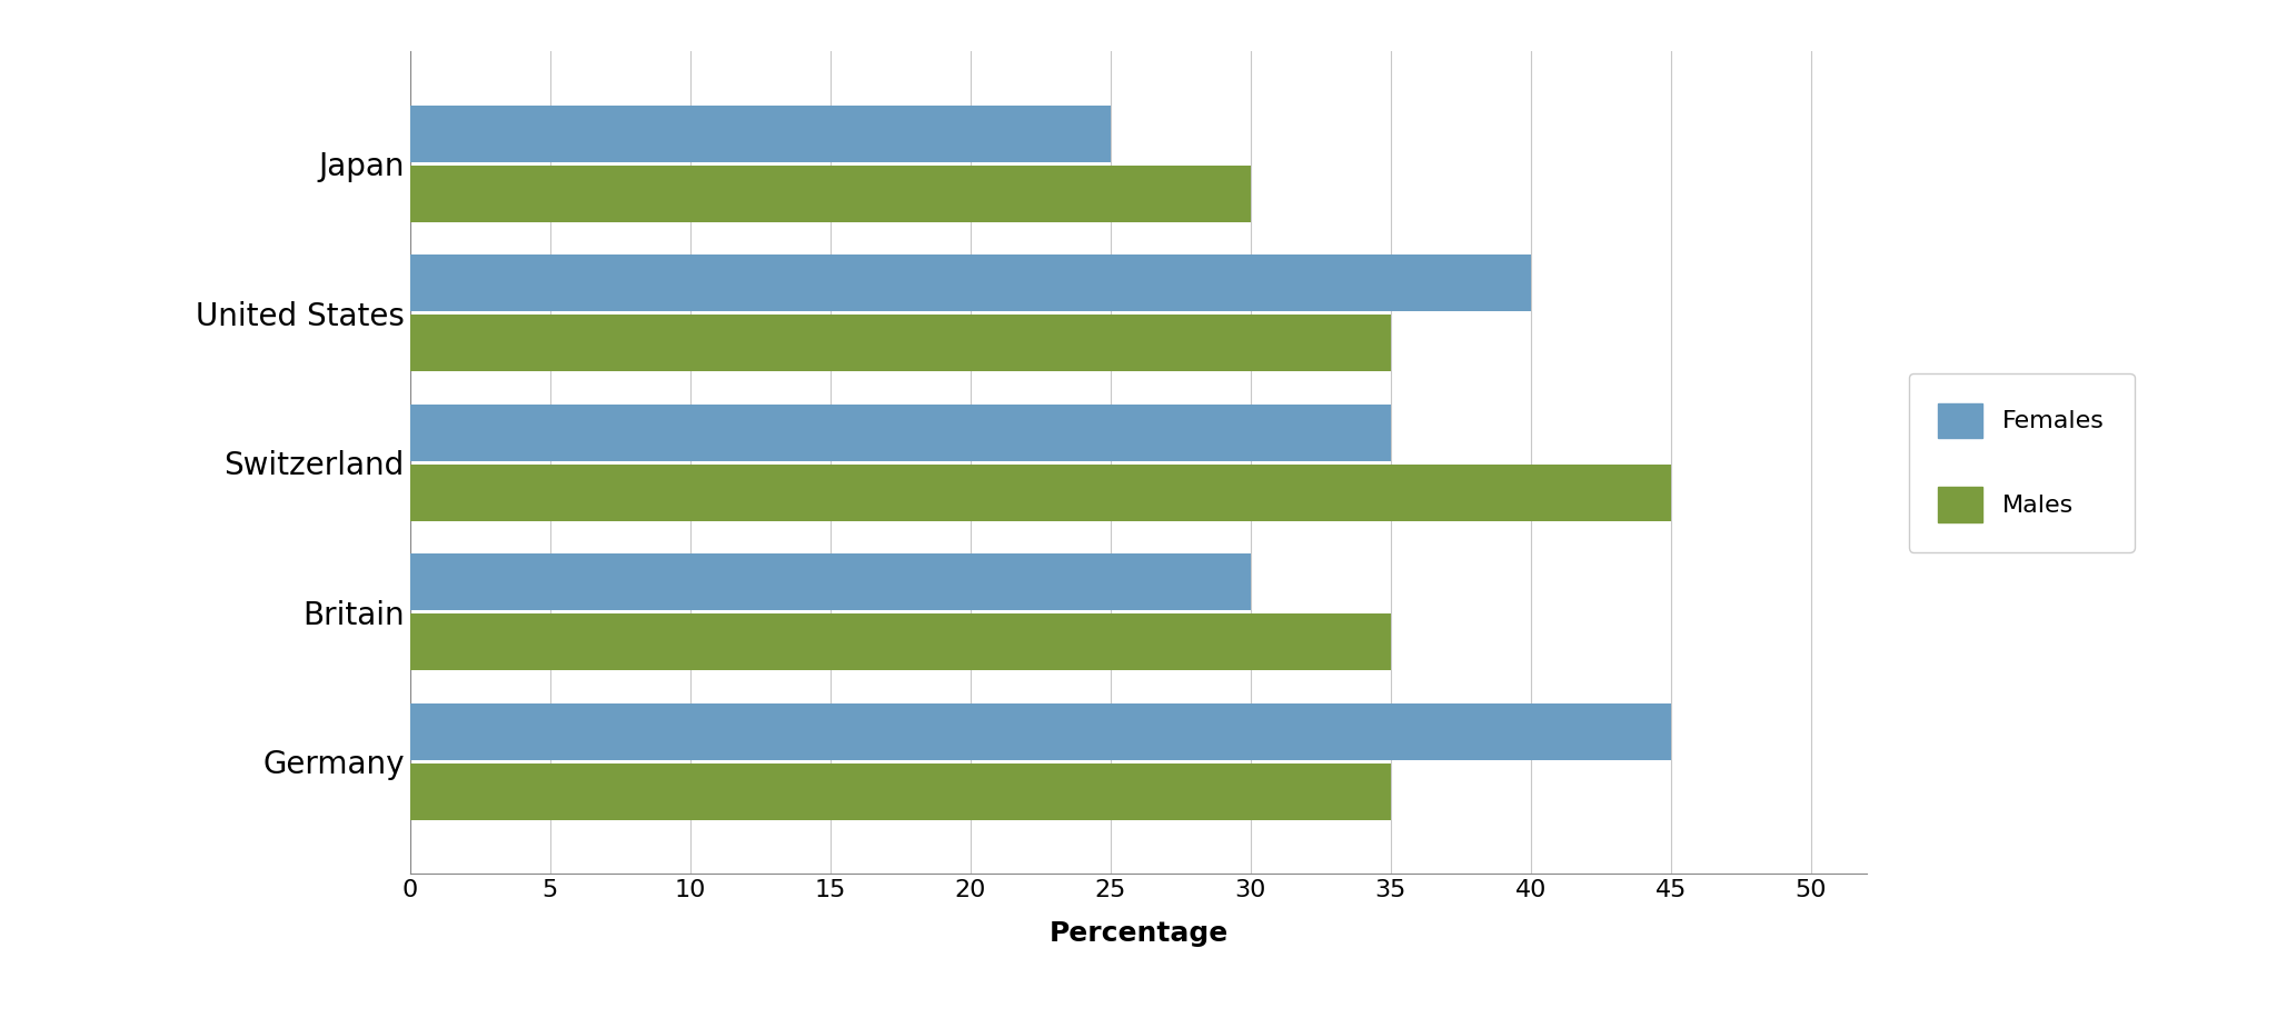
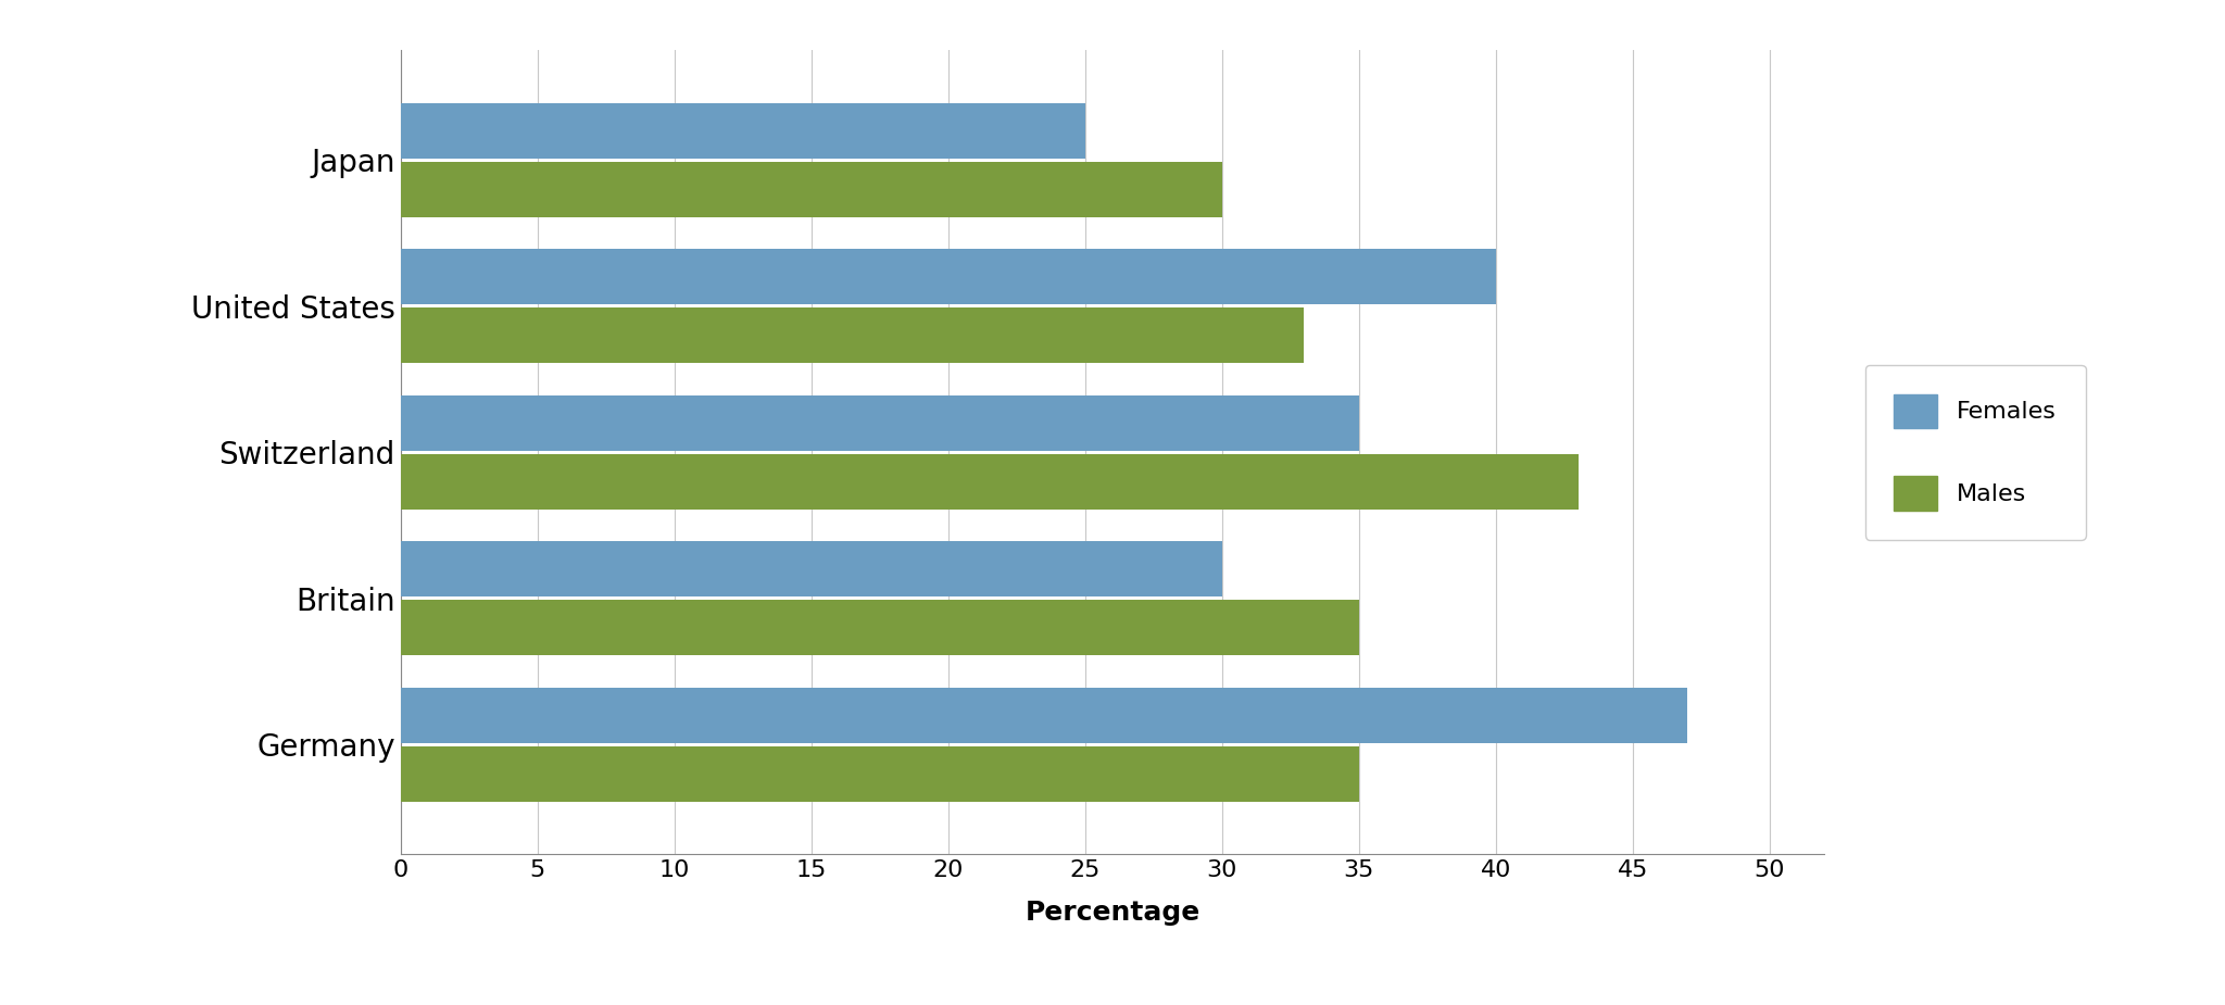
Males/United States: 35 -> 33
Males/Switzerland: 45 -> 43
Females/Germany: 45 -> 47
